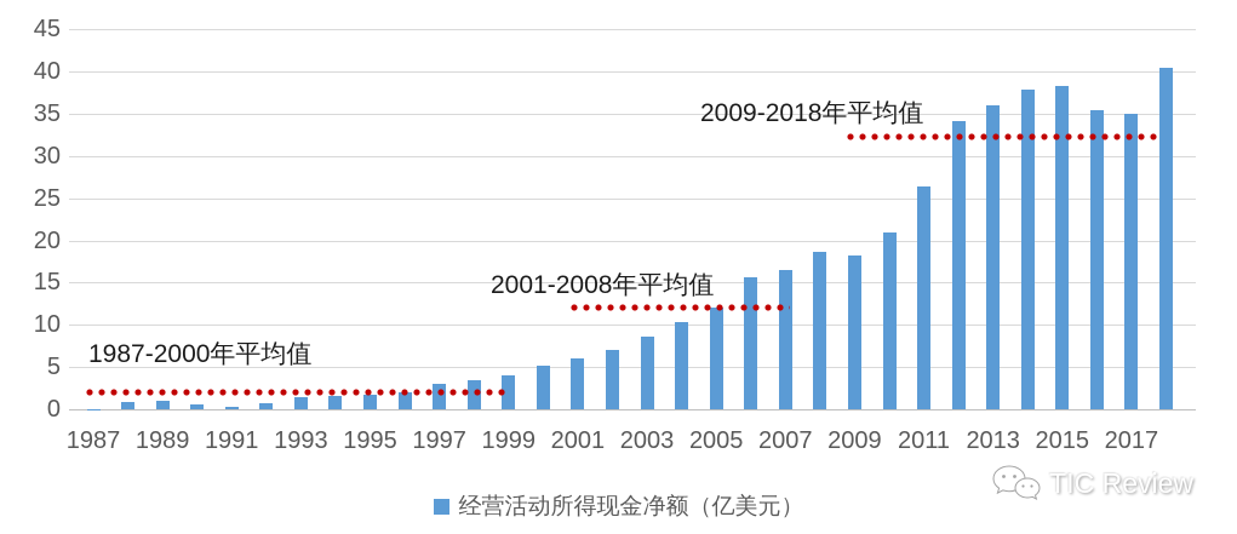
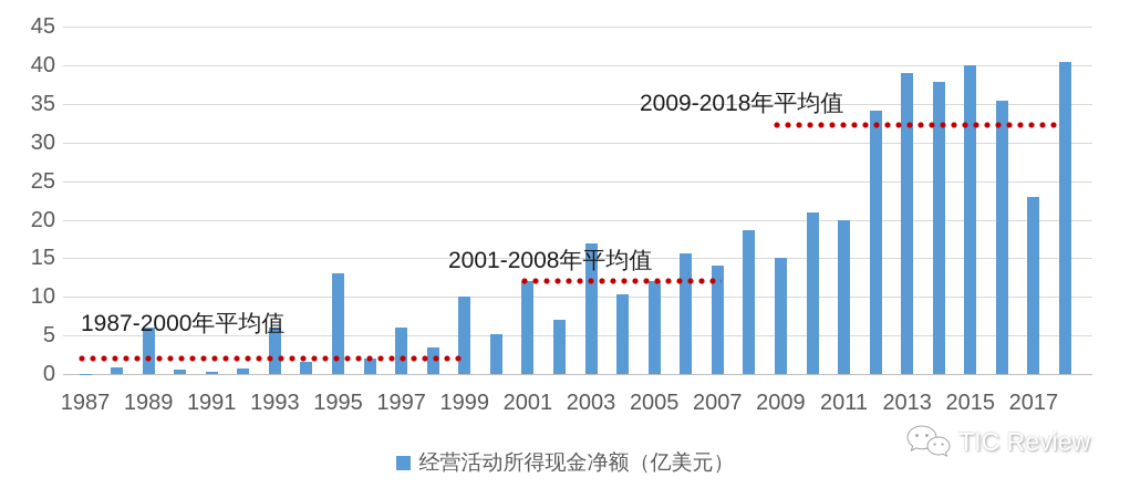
1989: 1 -> 6
1993: 1 -> 6
1995: 2 -> 13
1997: 3 -> 6
1999: 4 -> 10
2001: 6 -> 12
2003: 9 -> 17
2007: 16 -> 14
2009: 18 -> 15
2011: 26 -> 20
2013: 36 -> 39
2015: 38 -> 40
2017: 35 -> 23
